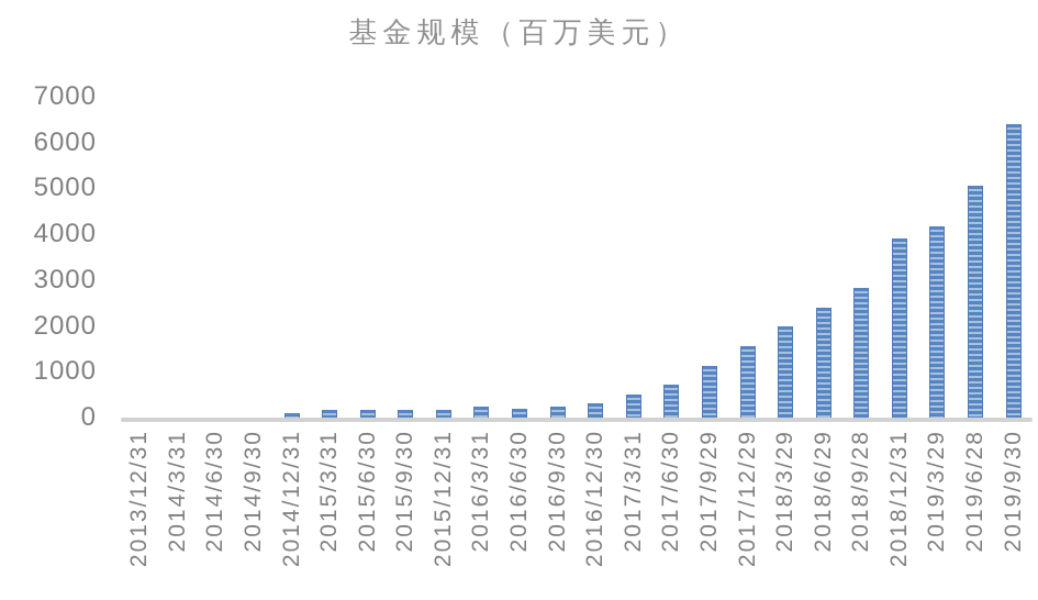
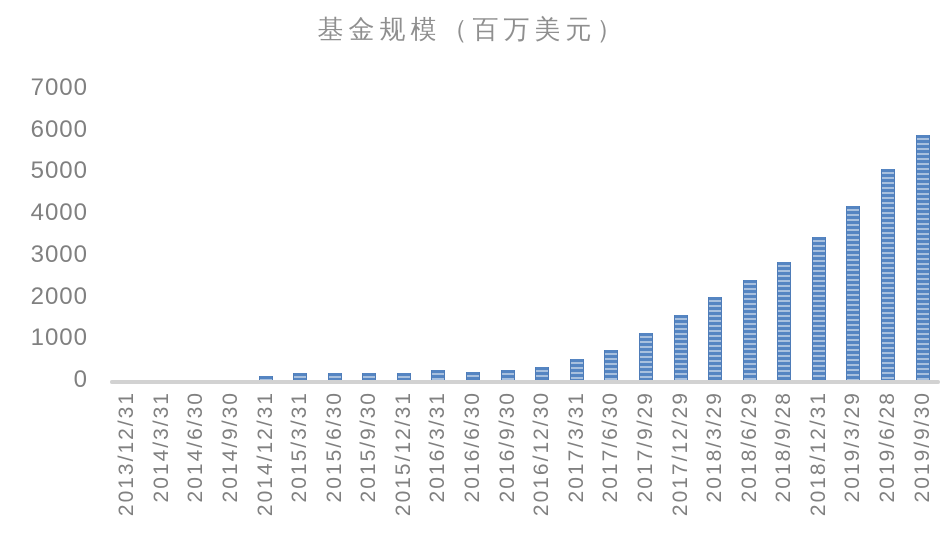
2018/12/31: 3900 -> 3400
2019/9/30: 6400 -> 5900
